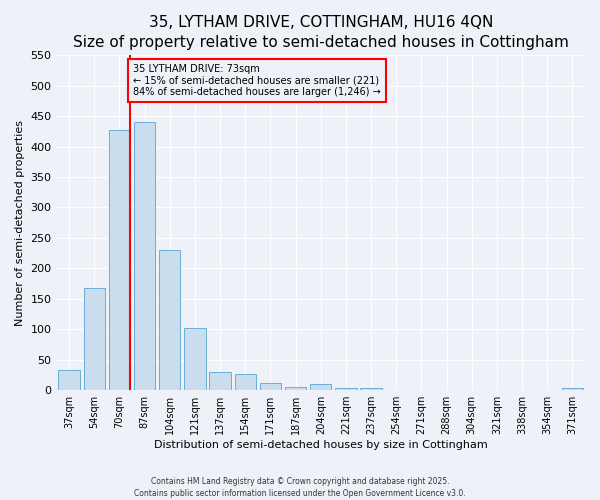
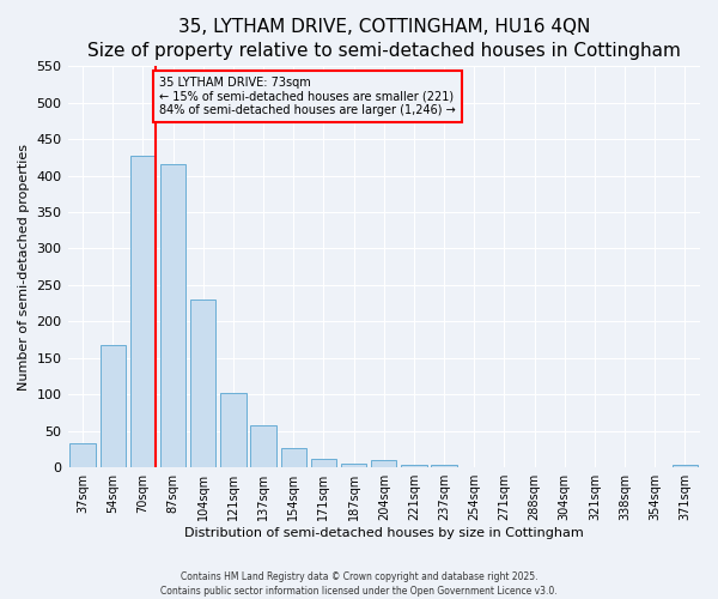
87sqm: 440 -> 415
137sqm: 30 -> 58
